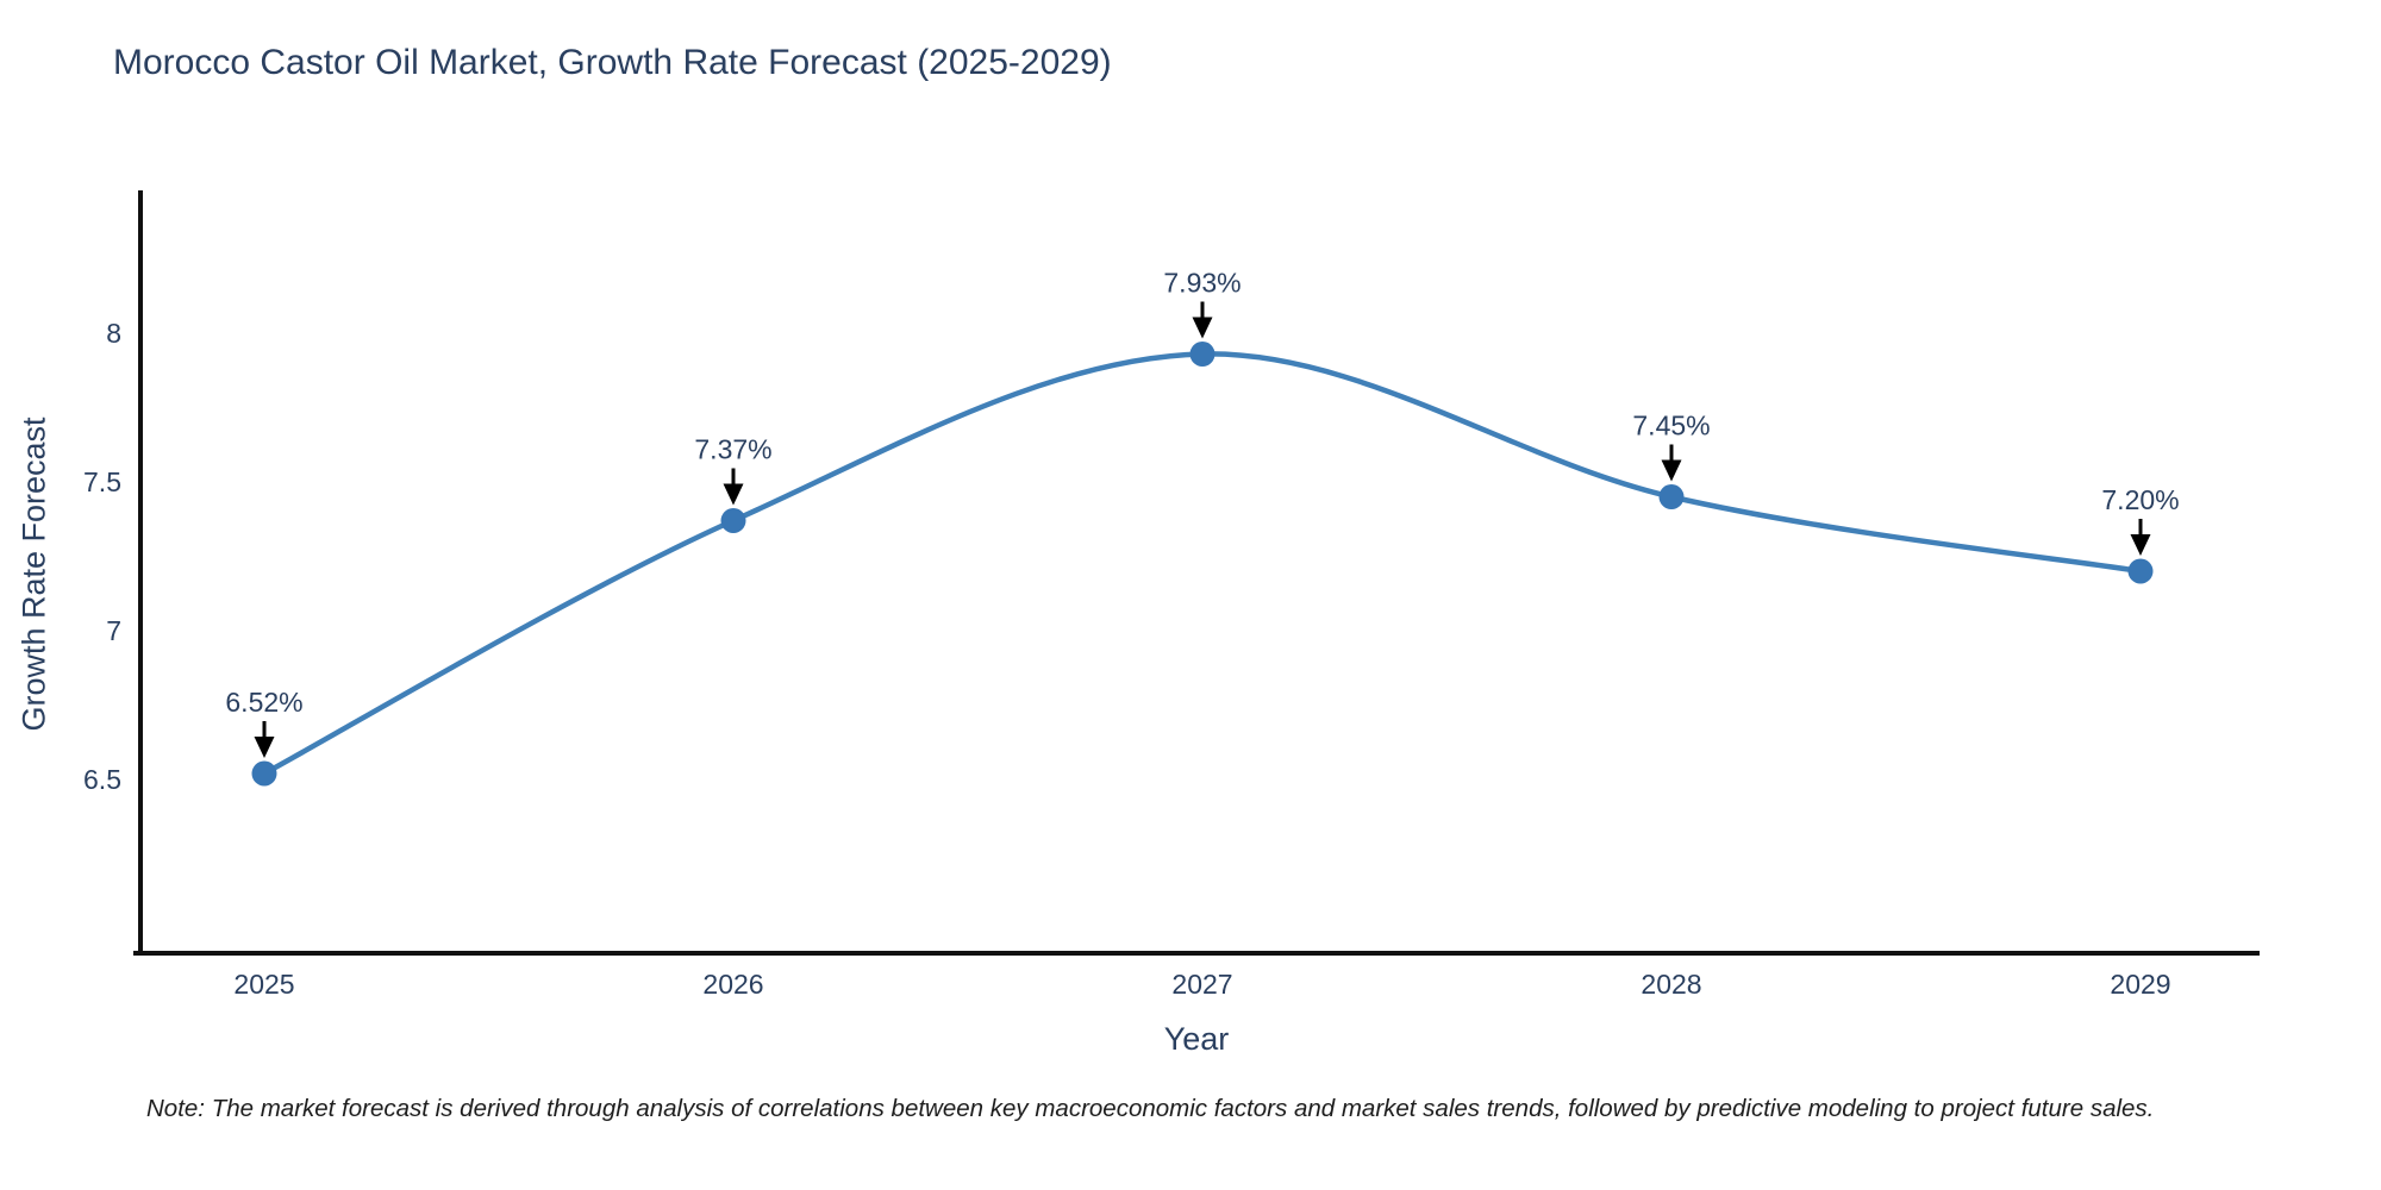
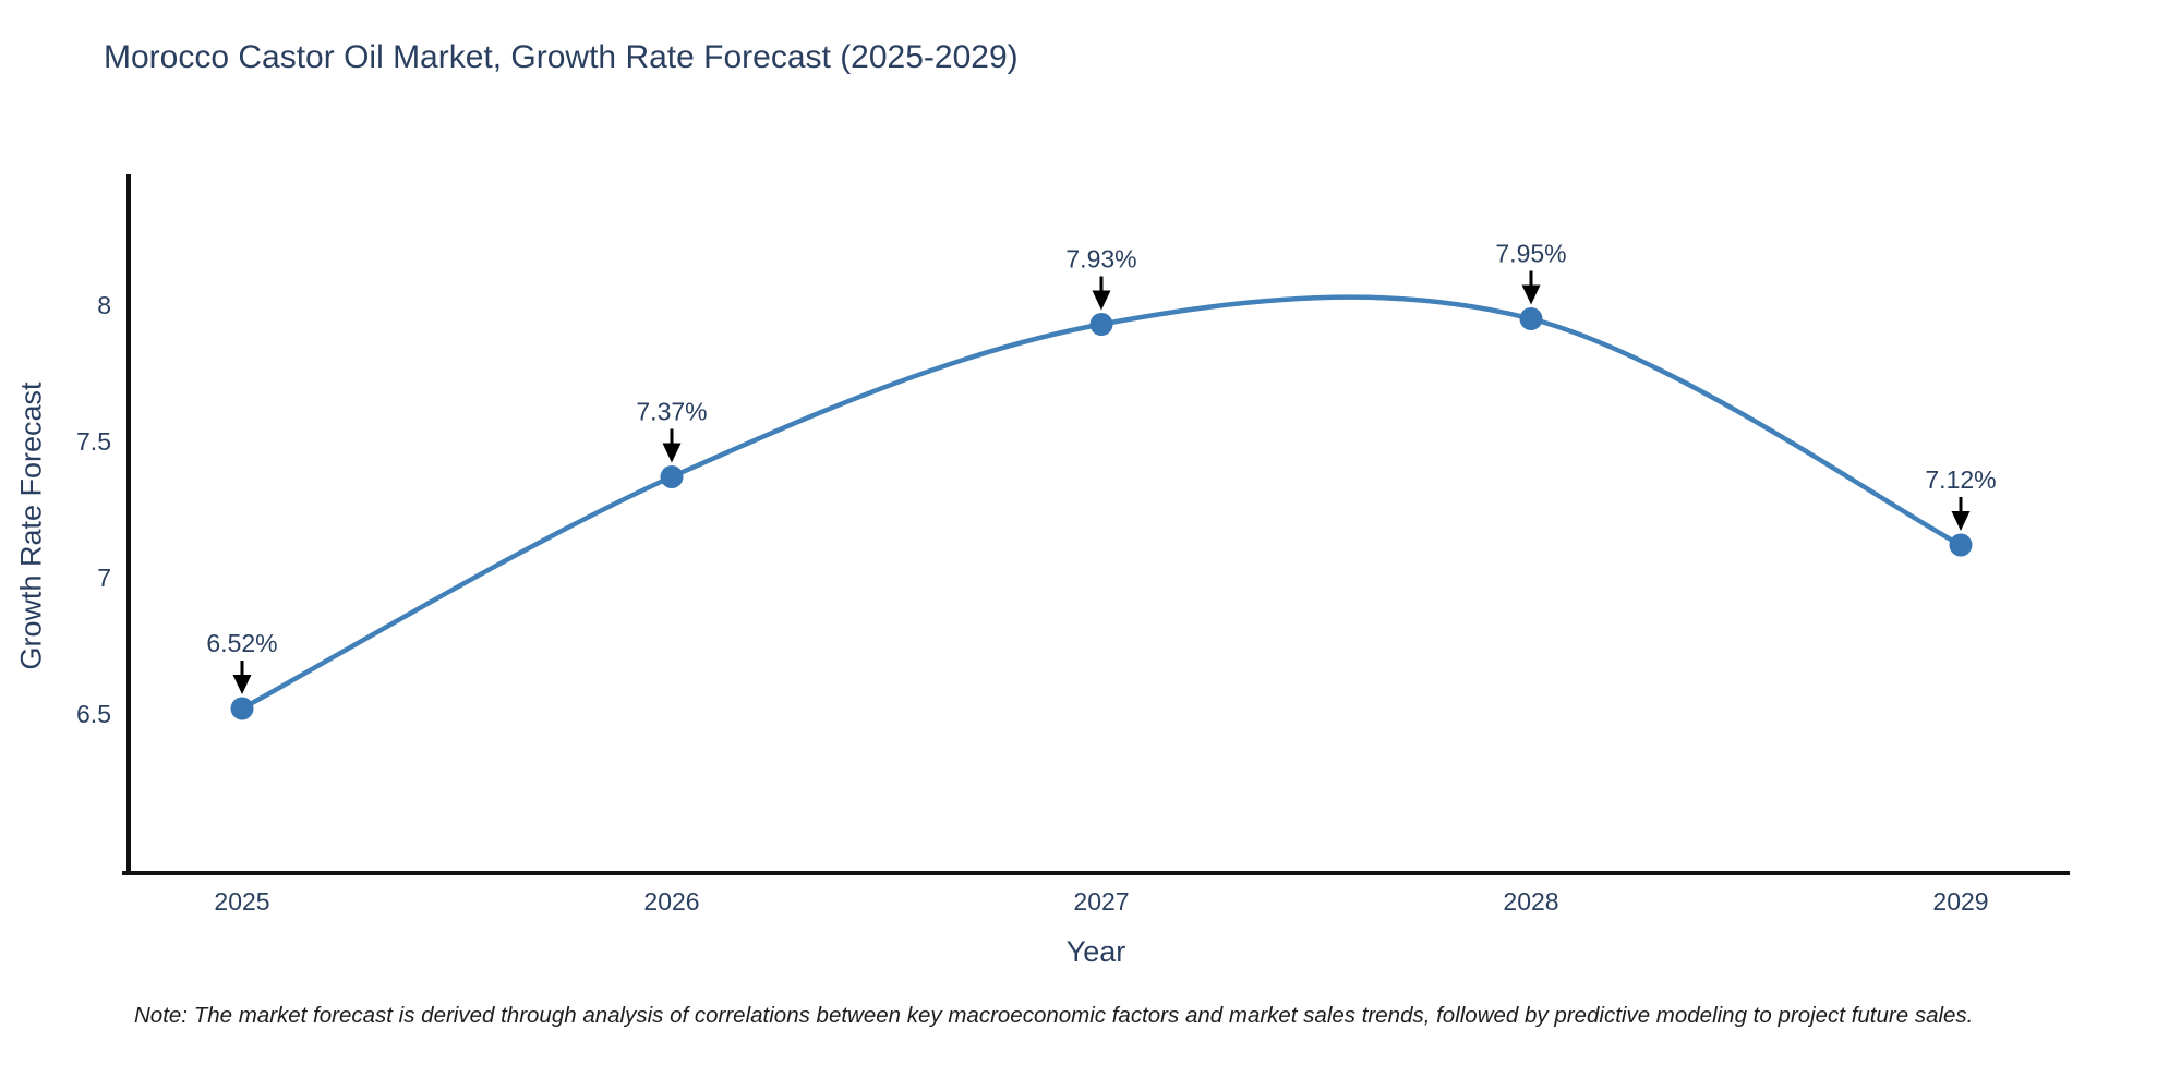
2028: 7.45% -> 7.95%
2029: 7.20% -> 7.12%
